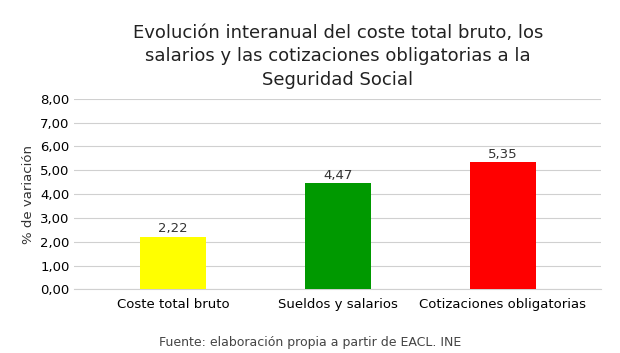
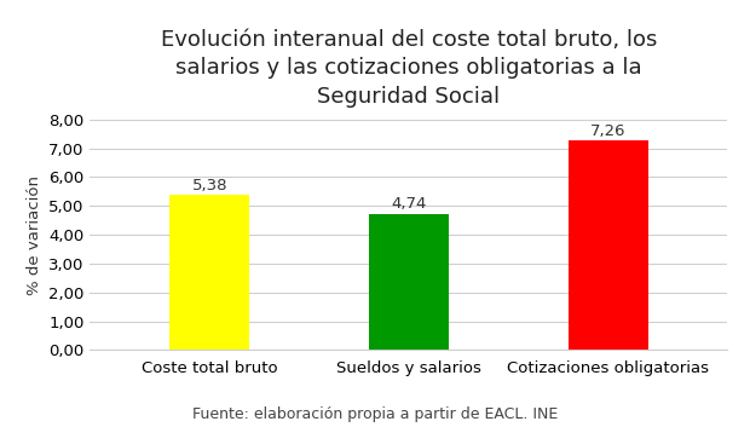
Coste total bruto: 2,22 -> 5,38
Sueldos y salarios: 4,47 -> 4,74
Cotizaciones obligatorias: 5,35 -> 7,26
